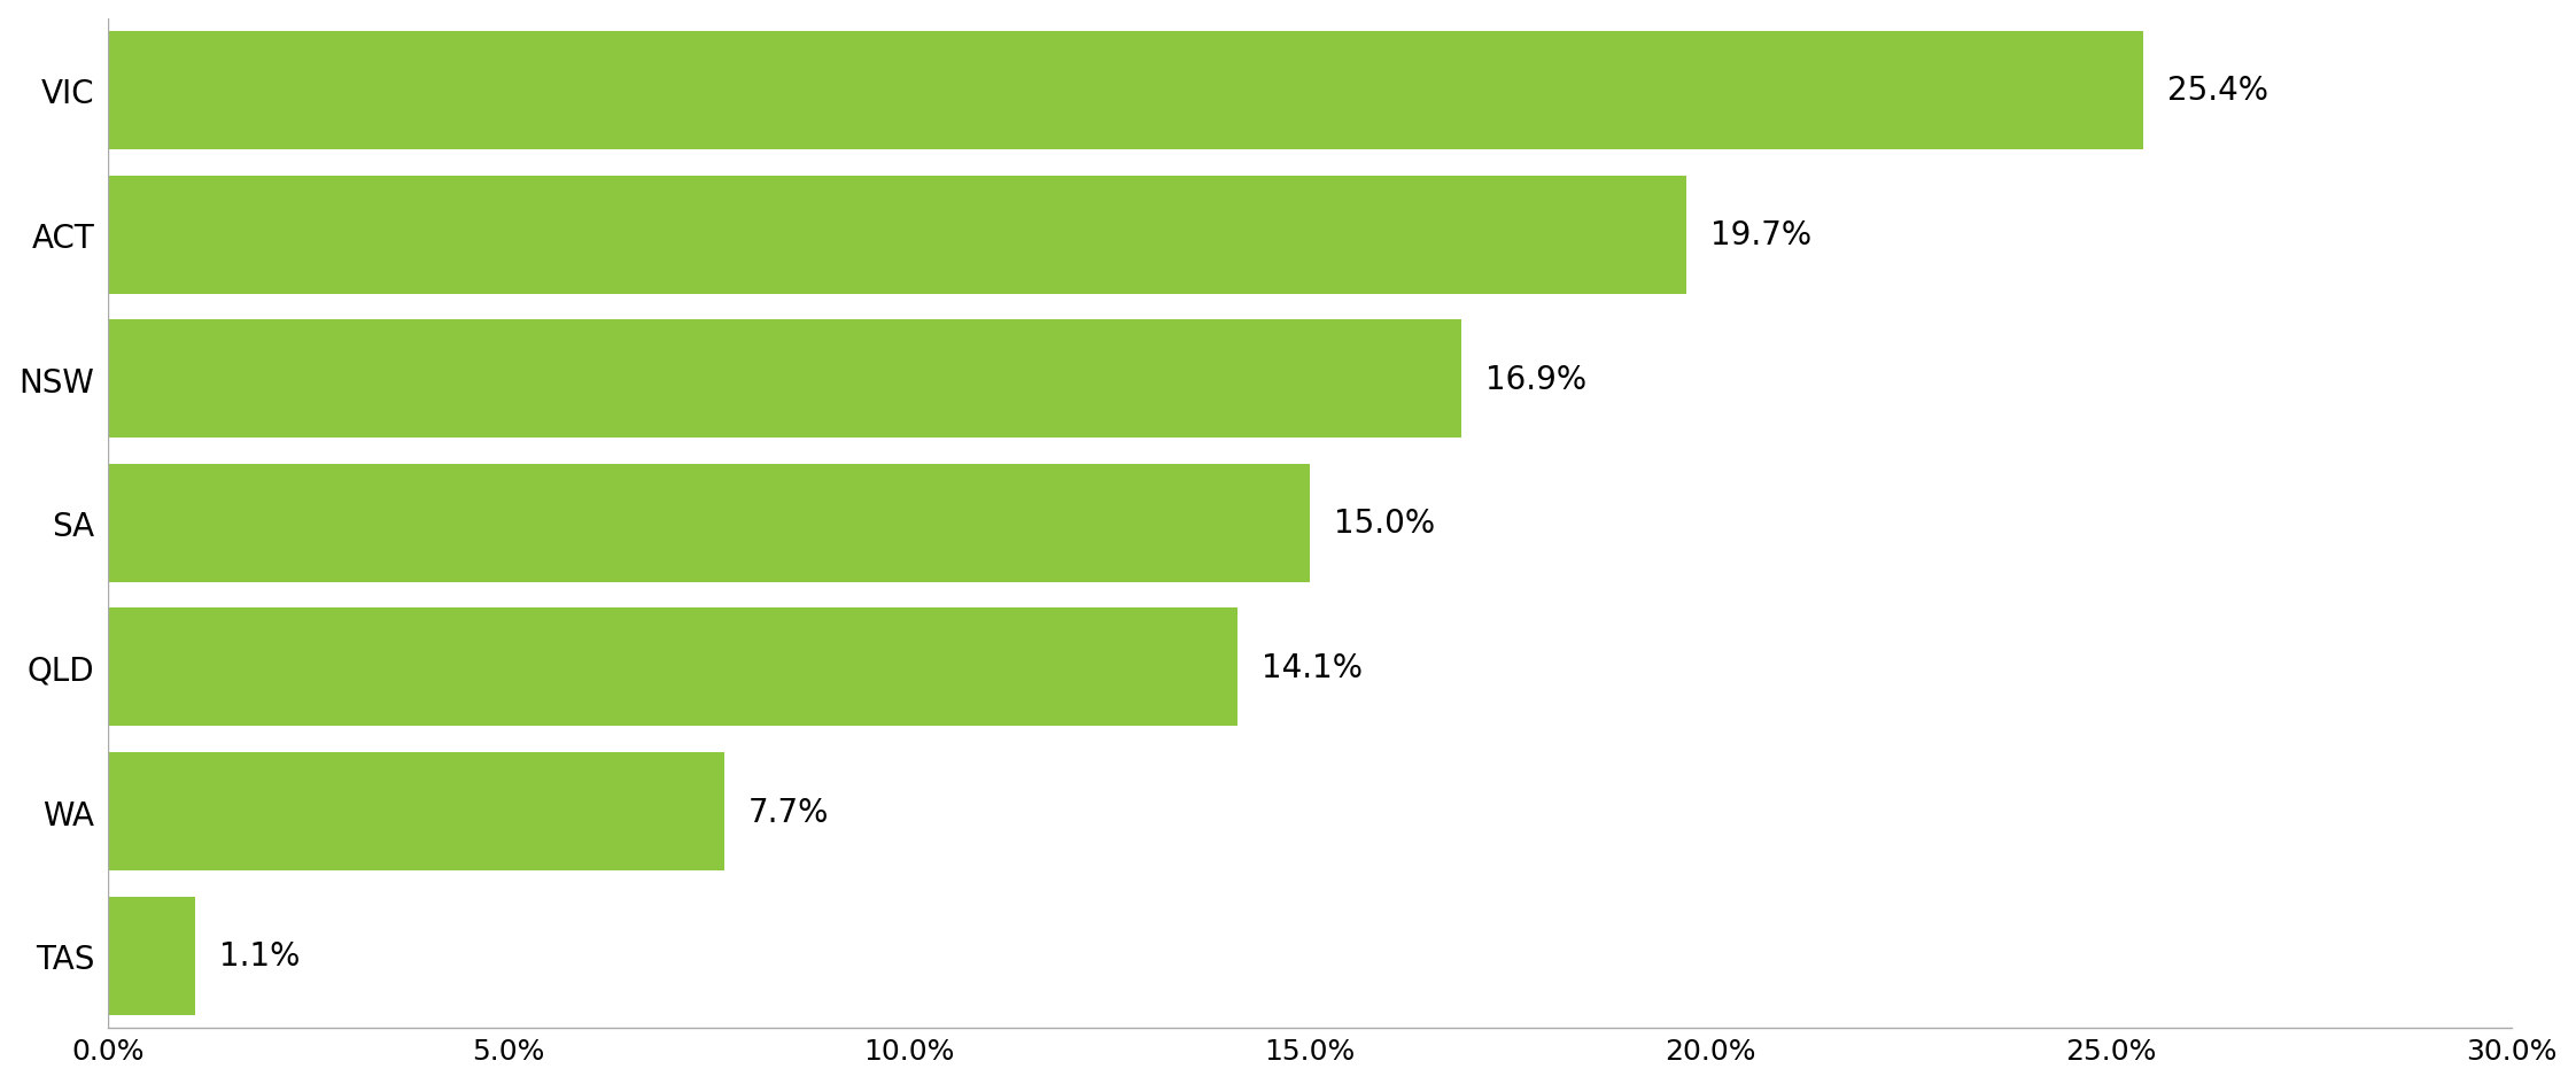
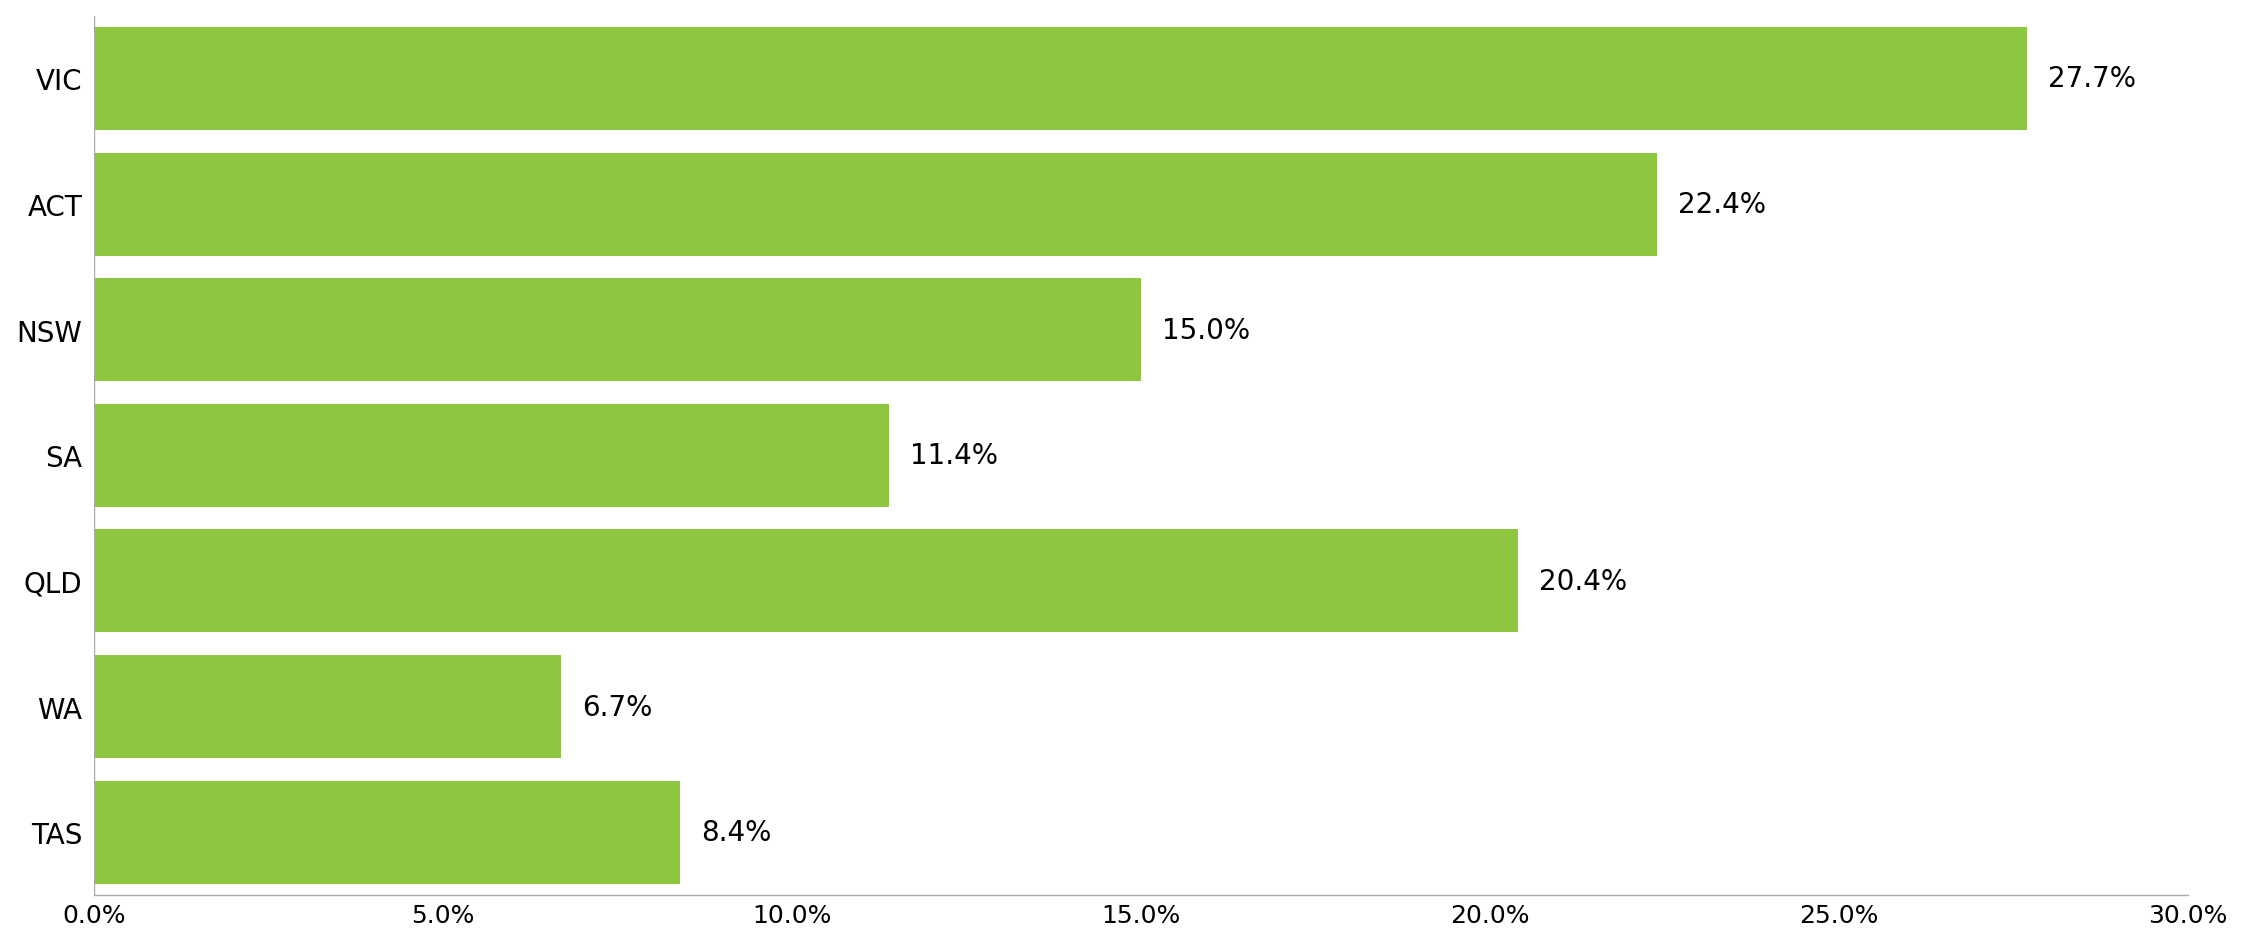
VIC: 25.4% -> 27.7%
ACT: 19.7% -> 22.4%
NSW: 16.9% -> 15.0%
SA: 15.0% -> 11.4%
QLD: 14.1% -> 20.4%
WA: 7.7% -> 6.7%
TAS: 1.1% -> 8.4%
